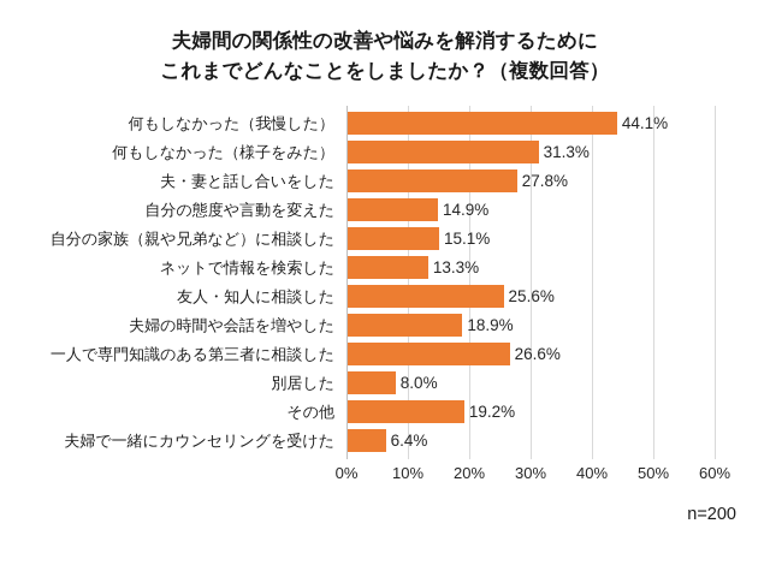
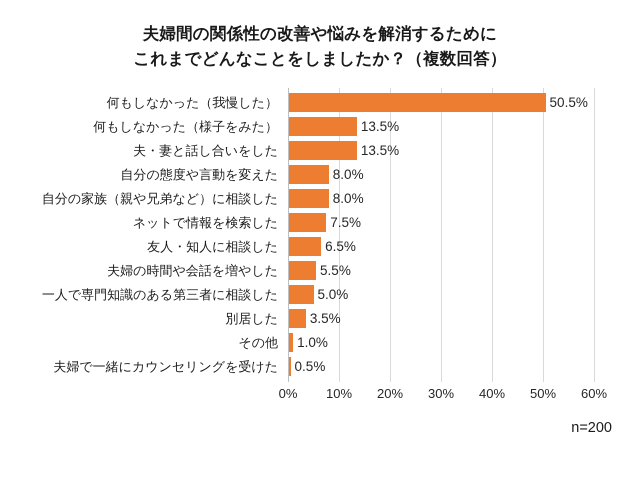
何もしなかった（我慢した）: 44.1% -> 50.5%
何もしなかった（様子をみた）: 31.3% -> 13.5%
夫・妻と話し合いをした: 27.8% -> 13.5%
自分の態度や言動を変えた: 14.9% -> 8.0%
自分の家族（親や兄弟など）に相談した: 15.1% -> 8.0%
ネットで情報を検索した: 13.3% -> 7.5%
友人・知人に相談した: 25.6% -> 6.5%
夫婦の時間や会話を増やした: 18.9% -> 5.5%
一人で専門知識のある第三者に相談した: 26.6% -> 5.0%
別居した: 8.0% -> 3.5%
その他: 19.2% -> 1.0%
夫婦で一緒にカウンセリングを受けた: 6.4% -> 0.5%
